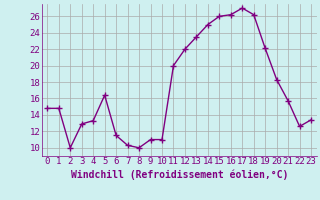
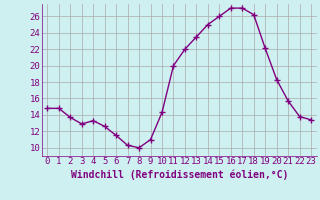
2: 10.0 -> 13.7
5: 16.4 -> 12.6
10: 11.0 -> 14.3
16: 26.2 -> 27.0
22: 12.6 -> 13.8
